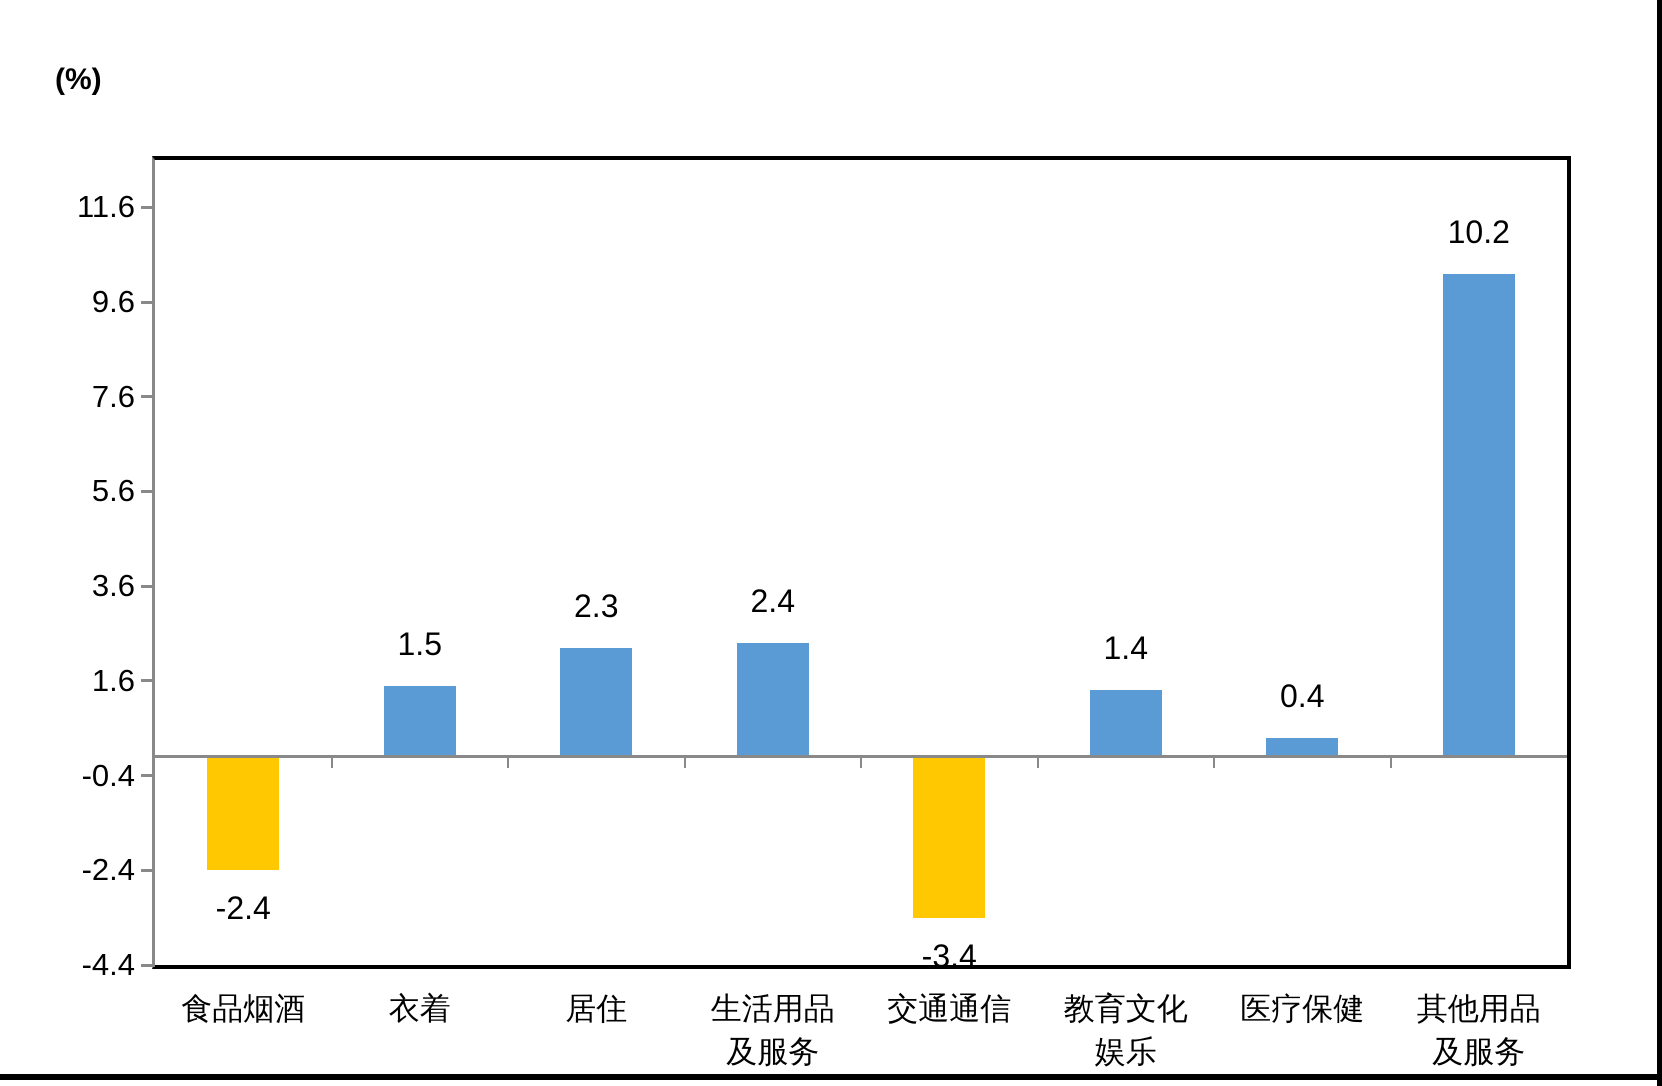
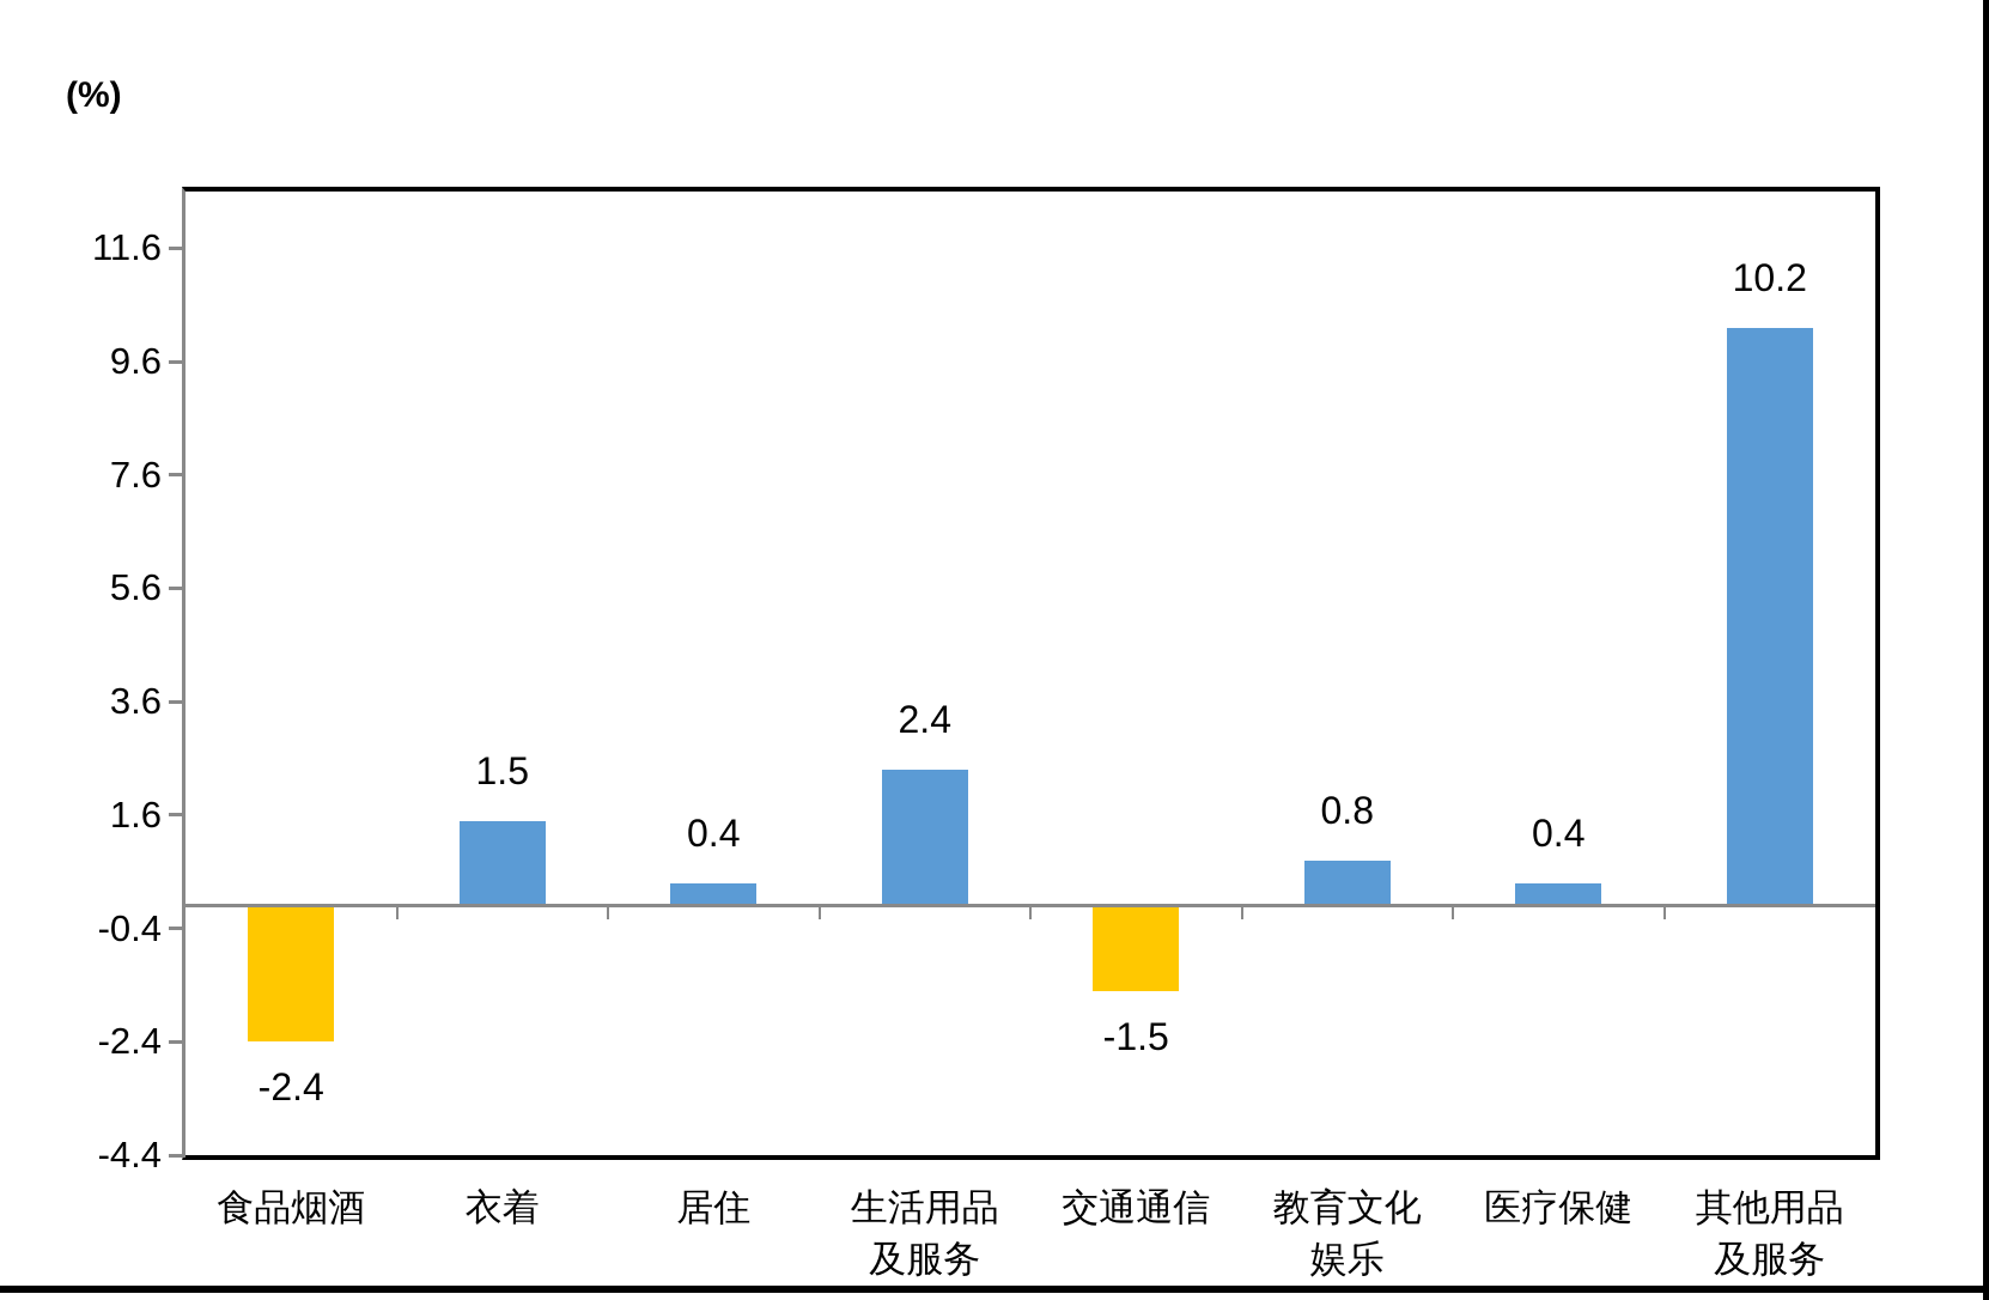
居住: 2.3 -> 0.4
交通通信: -3.4 -> -1.5
教育文化娱乐: 1.4 -> 0.8
